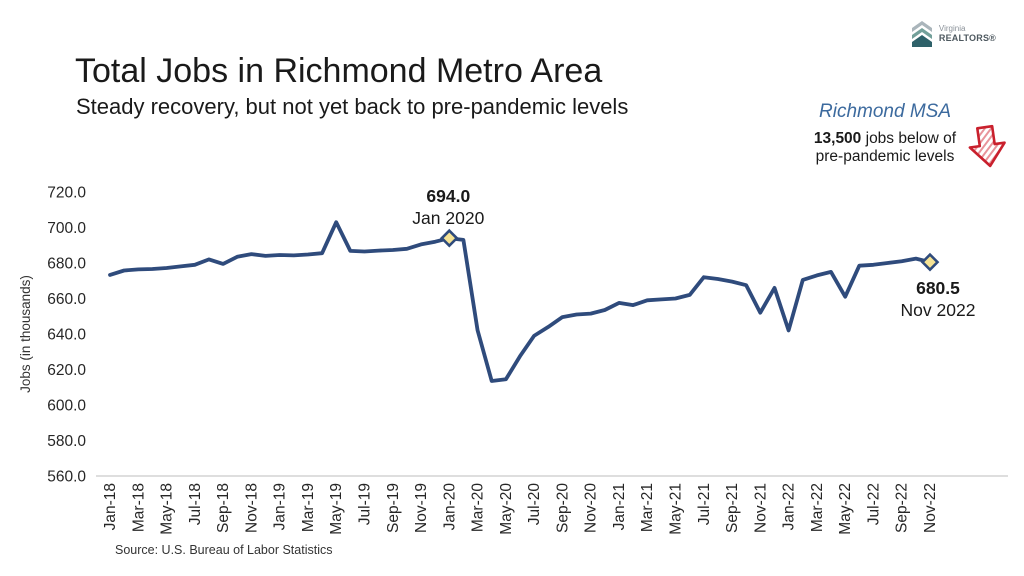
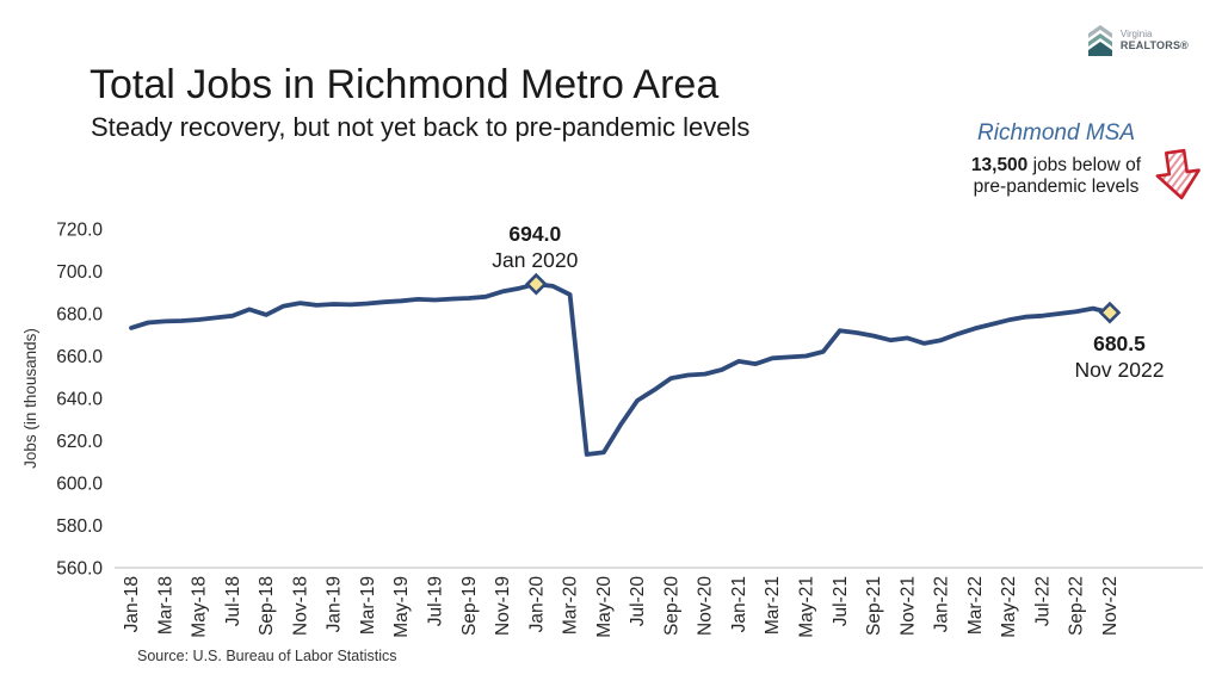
May-19: 703 -> 686
Mar-20: 642 -> 689
Nov-21: 652 -> 668
Jan-22: 642 -> 668
May-22: 661 -> 677
